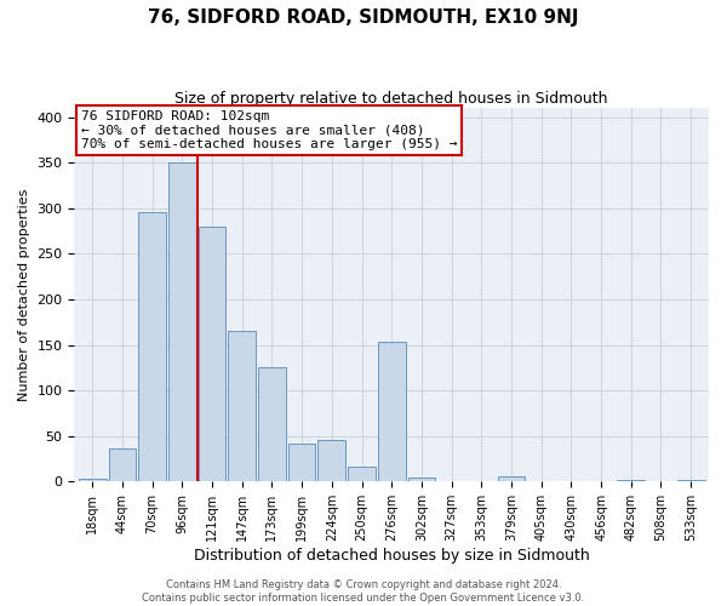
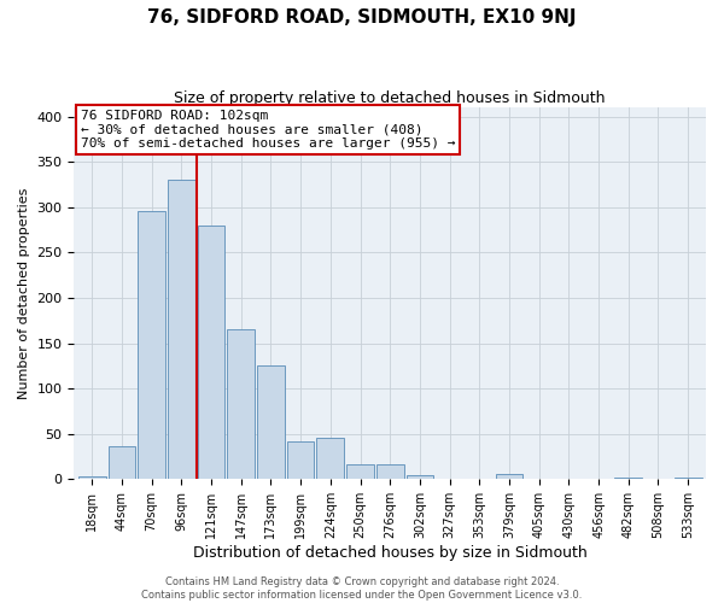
96sqm: 350 -> 330
276sqm: 154 -> 17
